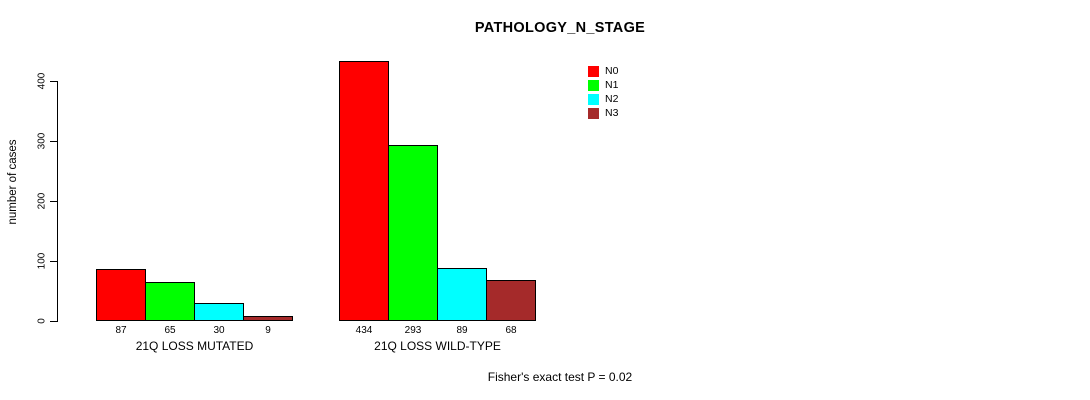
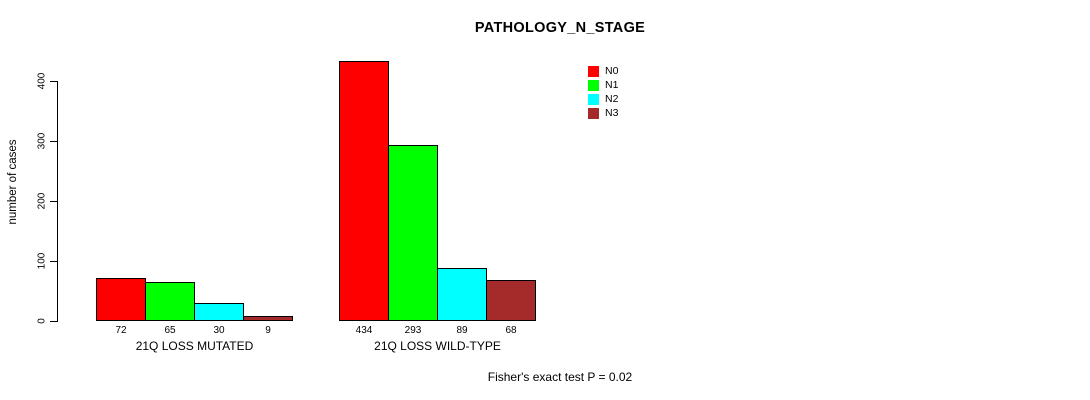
N0/21Q LOSS MUTATED: 87 -> 72
